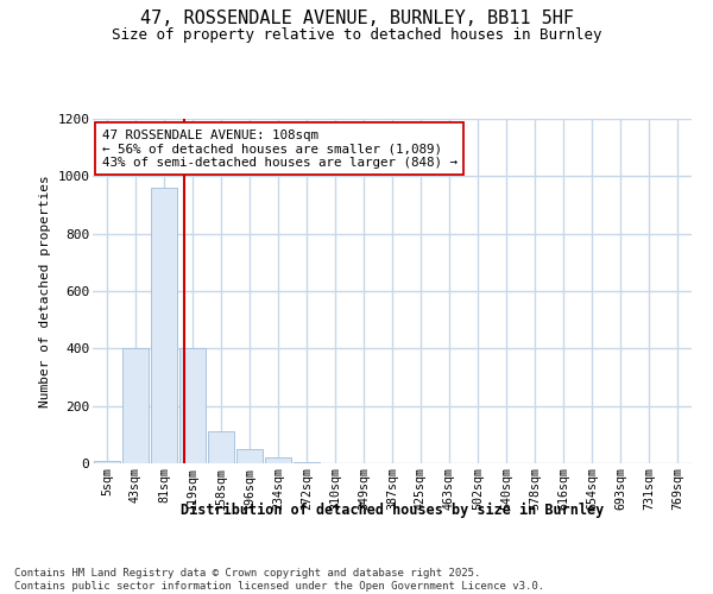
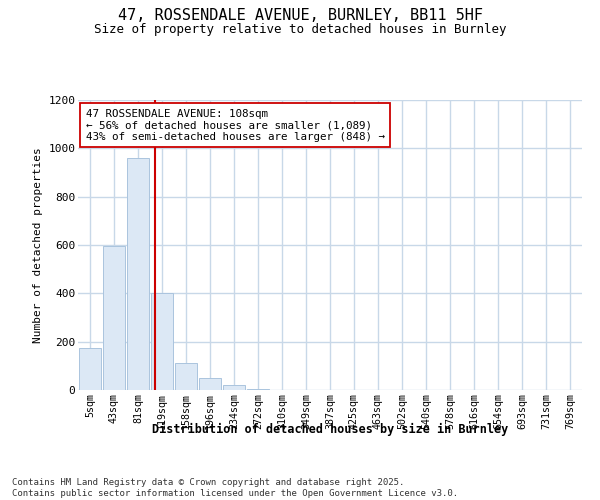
5sqm: 10 -> 175
43sqm: 400 -> 595
